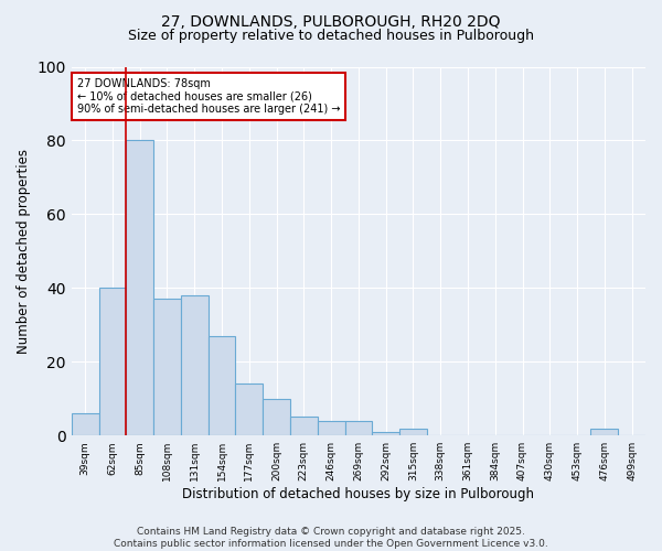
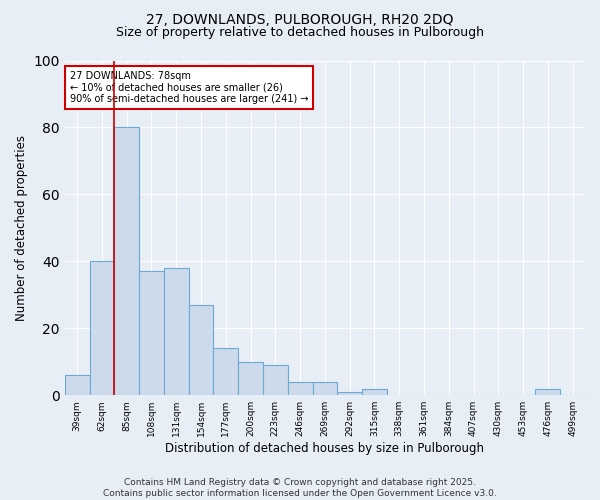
223sqm: 5 -> 9
